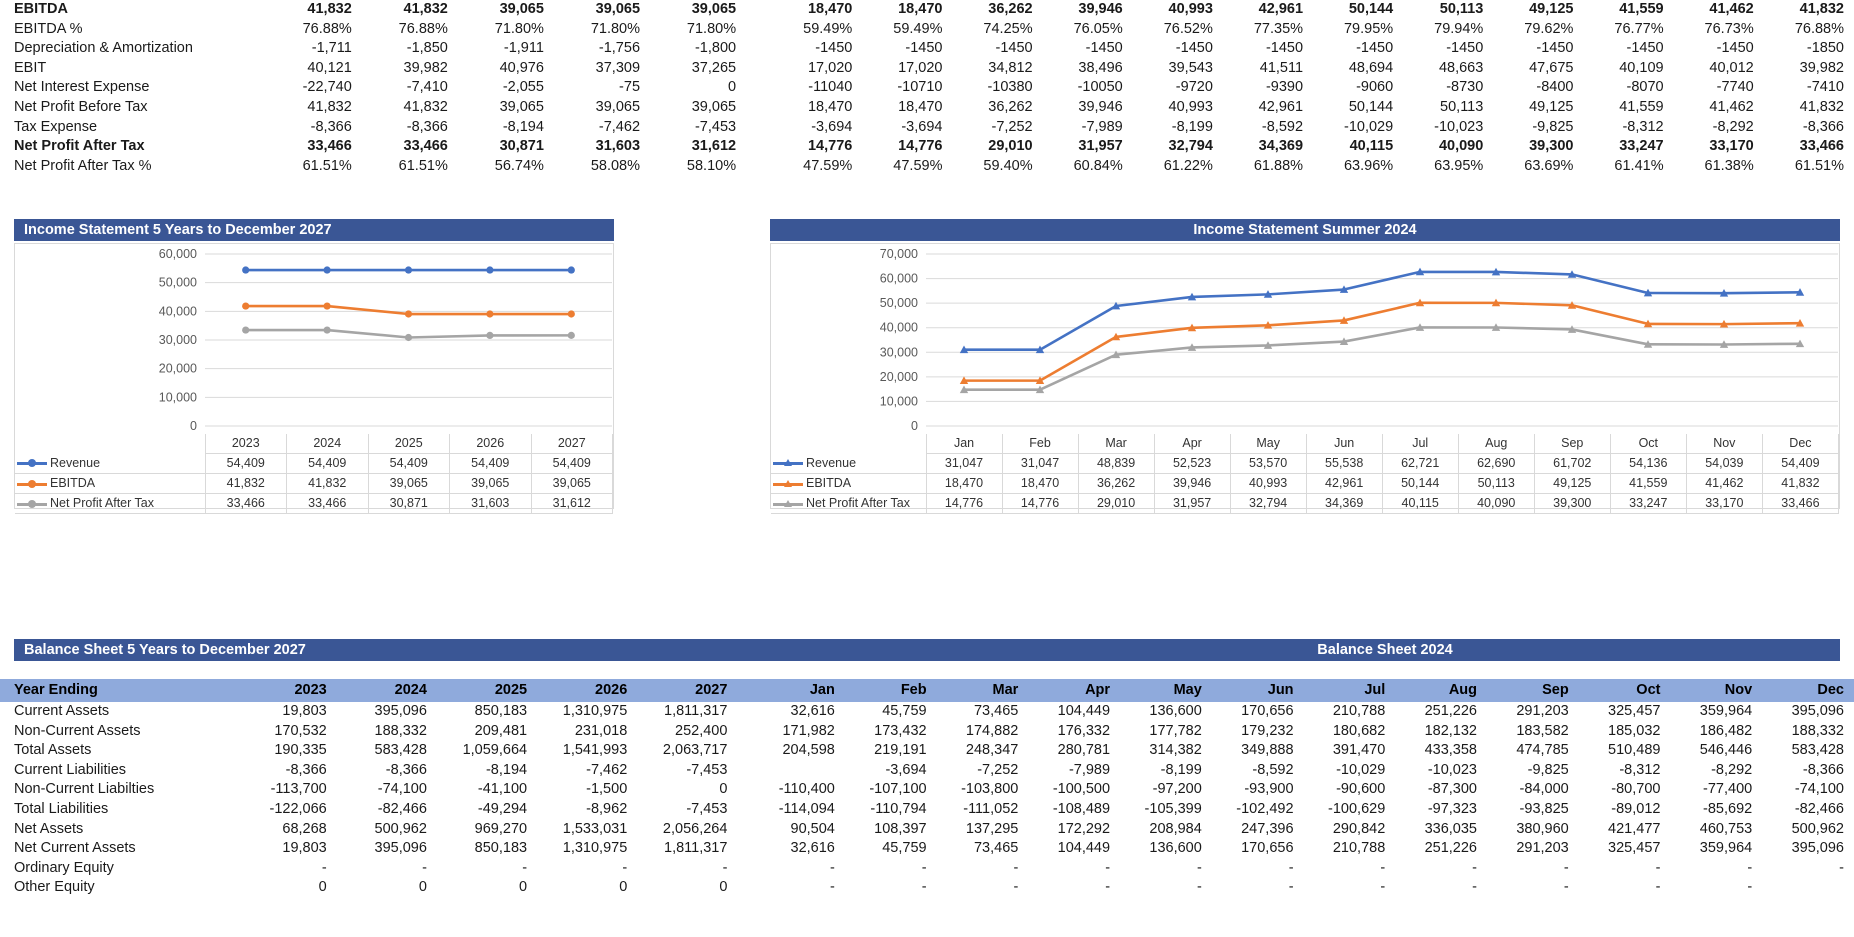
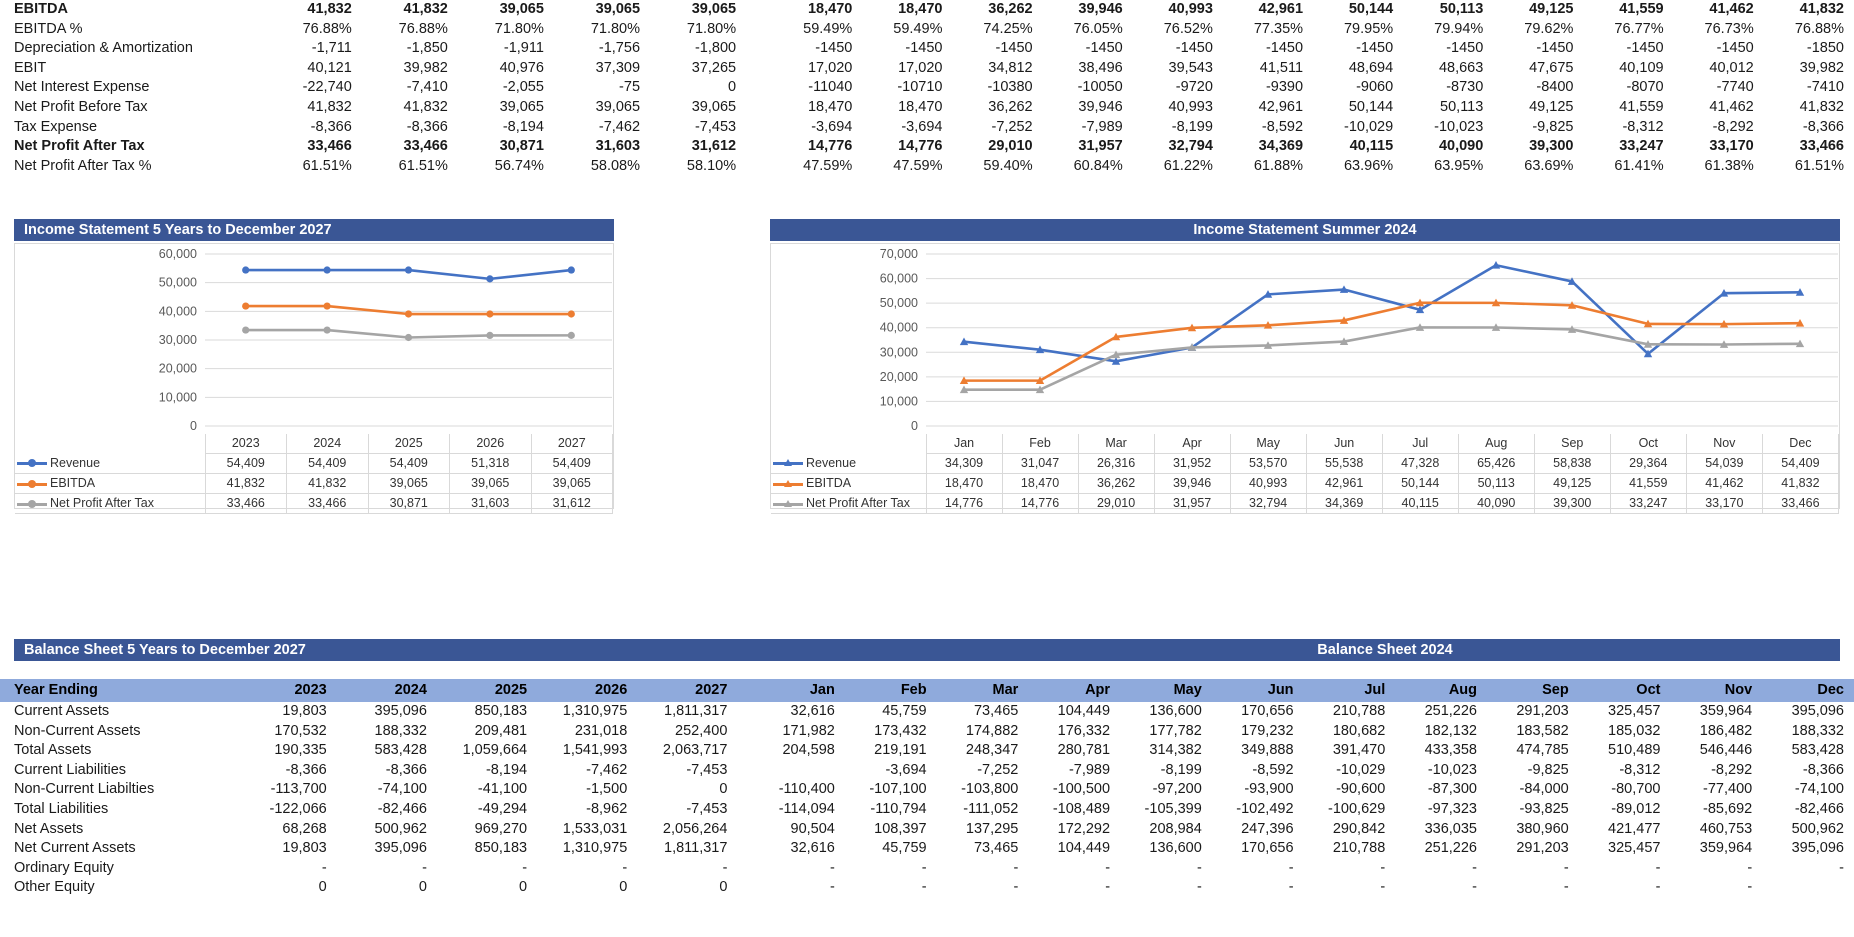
Income Statement 5 Years to December 2027/Revenue/2026: 54,409 -> 51,318
Income Statement Summer 2024/Revenue/Jan: 31,047 -> 34,309
Income Statement Summer 2024/Revenue/Mar: 48,839 -> 26,316
Income Statement Summer 2024/Revenue/Apr: 52,523 -> 31,952
Income Statement Summer 2024/Revenue/Jul: 62,721 -> 47,328
Income Statement Summer 2024/Revenue/Aug: 62,690 -> 65,426
Income Statement Summer 2024/Revenue/Sep: 61,702 -> 58,838
Income Statement Summer 2024/Revenue/Oct: 54,136 -> 29,364
